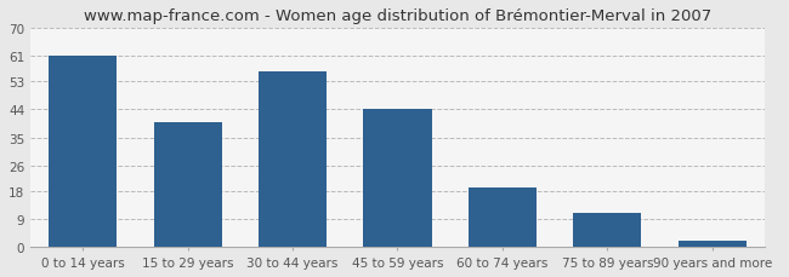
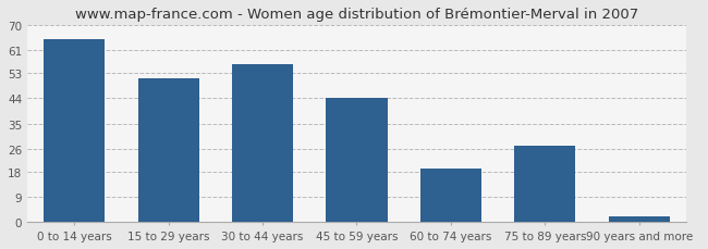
0 to 14 years: 61 -> 65
15 to 29 years: 40 -> 51
75 to 89 years: 11 -> 27
